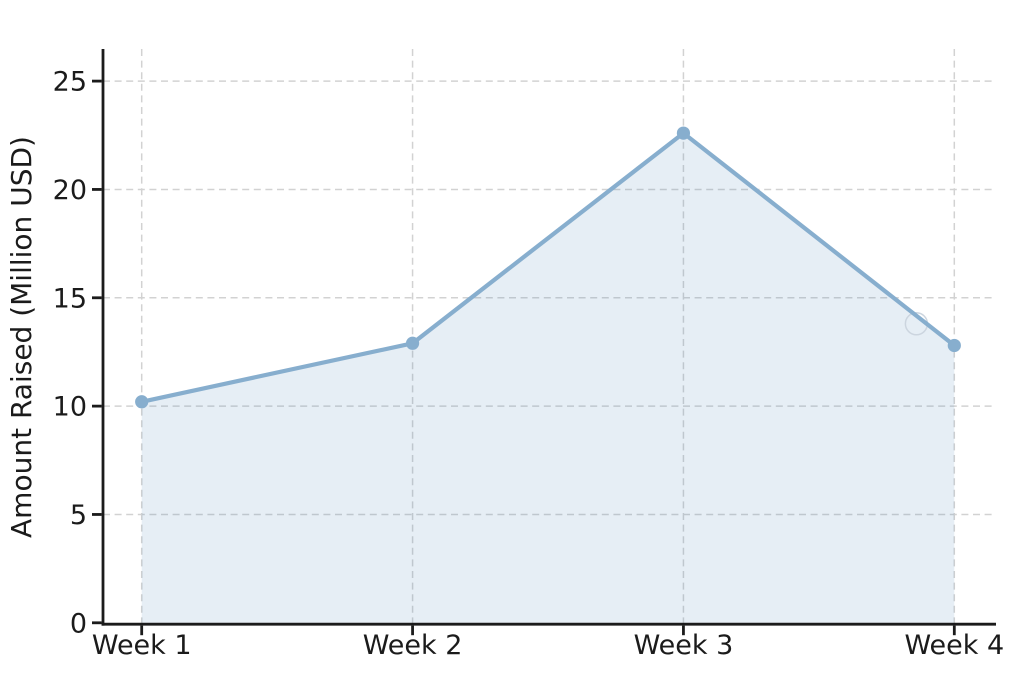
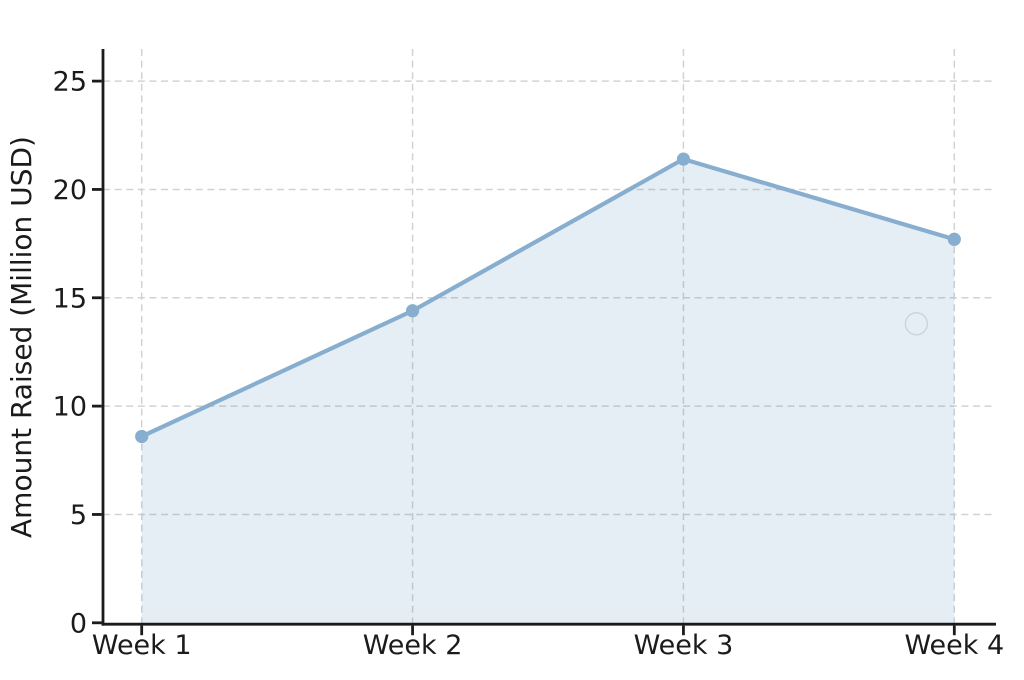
Week 1: 10.2 -> 8.6
Week 2: 12.9 -> 14.4
Week 3: 22.6 -> 21.4
Week 4: 12.8 -> 17.7
